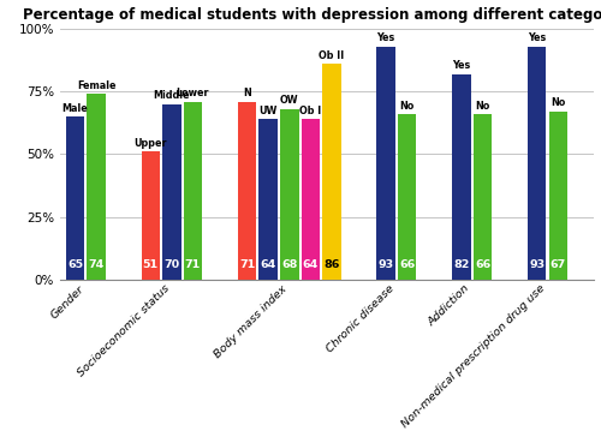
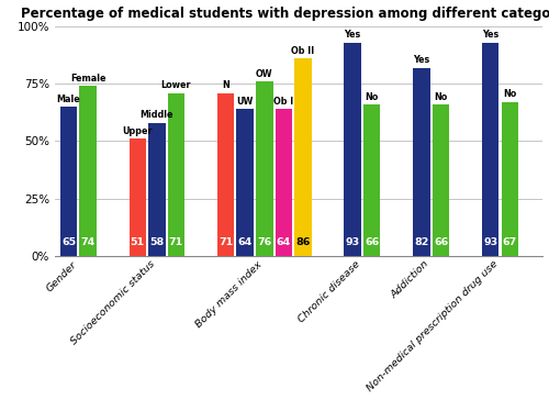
Socioeconomic status: 70 -> 58
Body mass index: 68 -> 76
